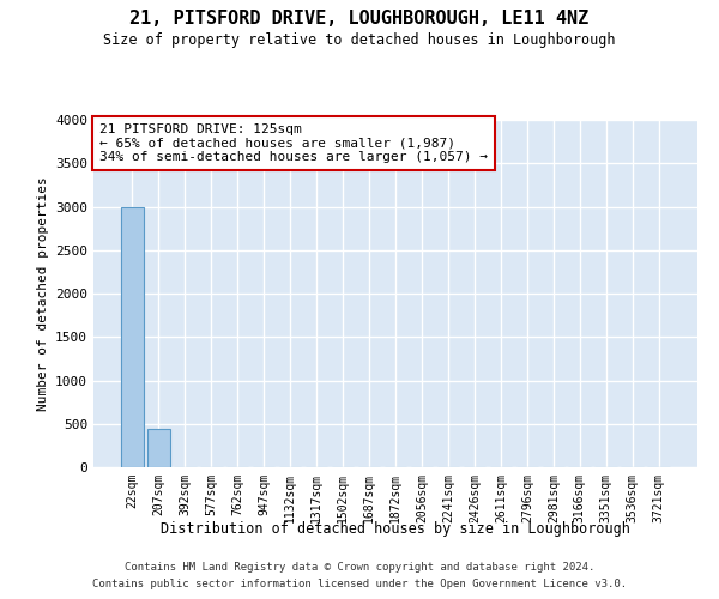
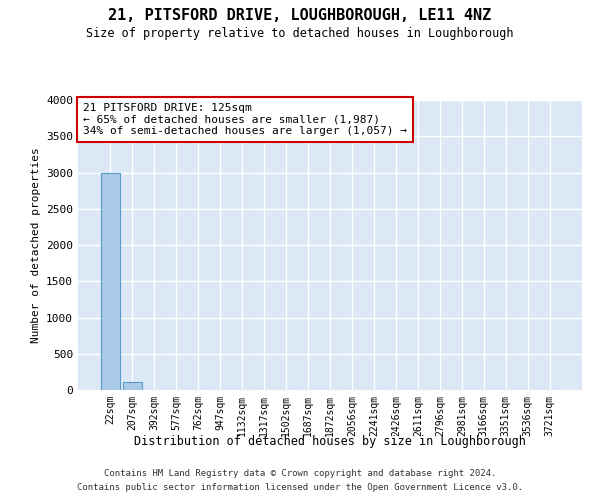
207sqm: 440 -> 110
